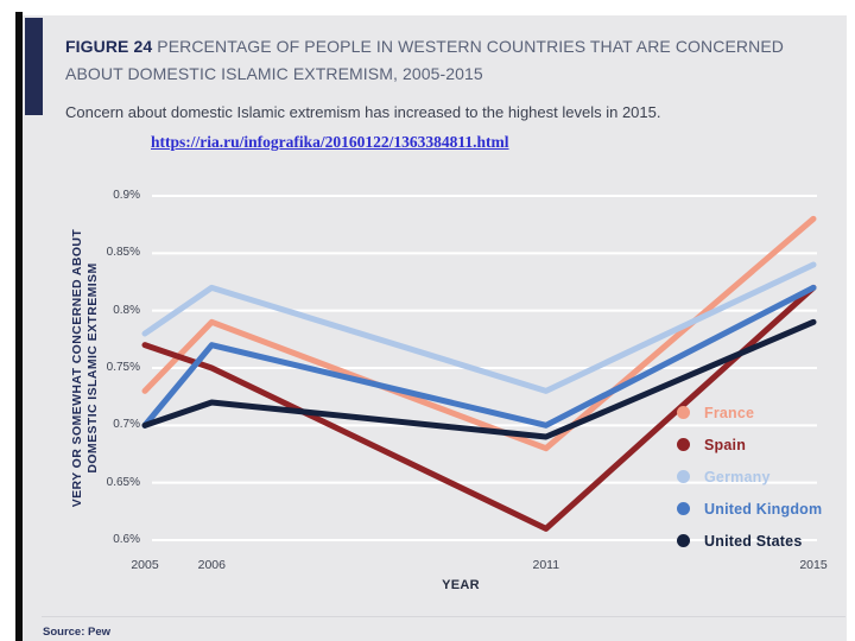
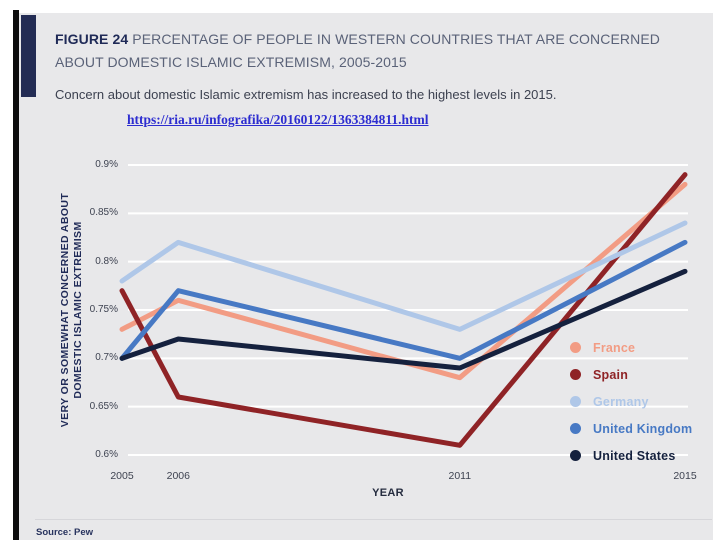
France/2006: 0.79% -> 0.76%
Spain/2006: 0.75% -> 0.66%
Spain/2015: 0.82% -> 0.89%
